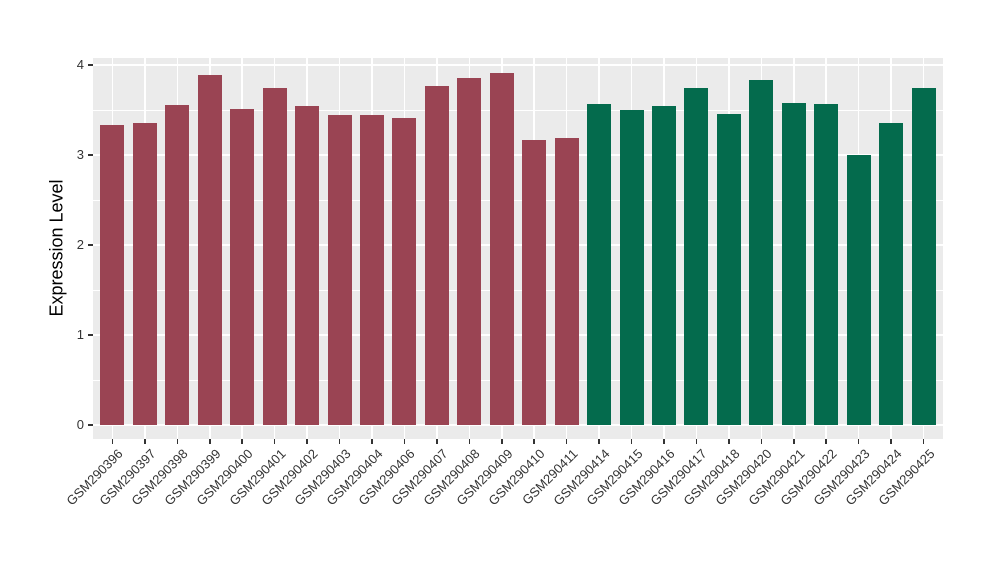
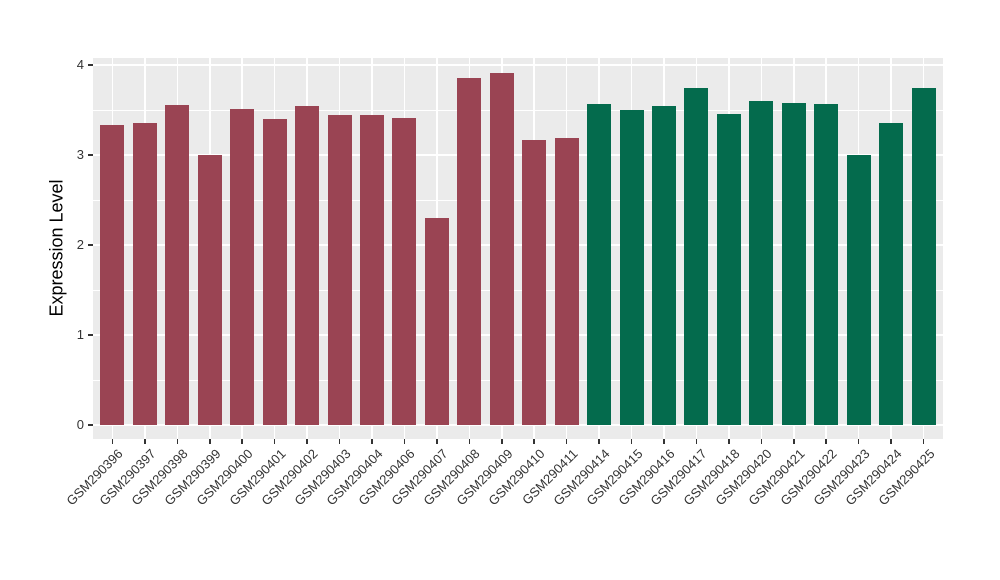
GSM290399: 3.9 -> 3.0
GSM290401: 3.8 -> 3.4
GSM290407: 3.8 -> 2.3
GSM290420: 3.8 -> 3.6
